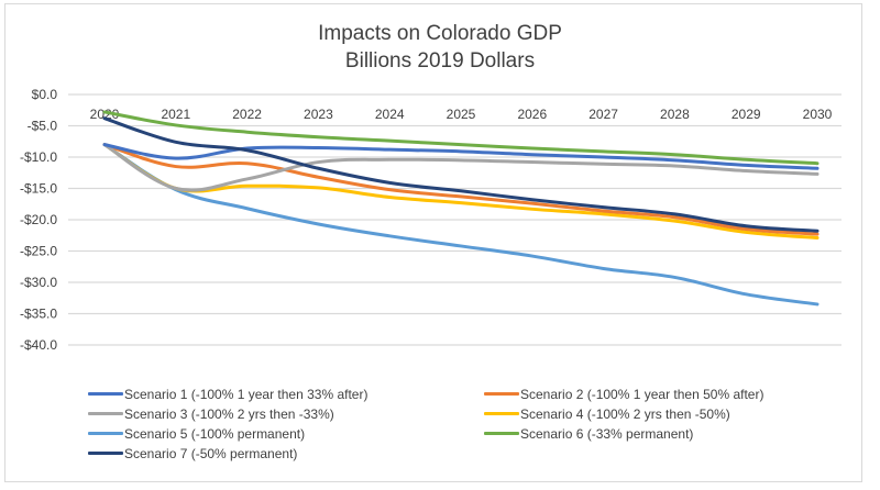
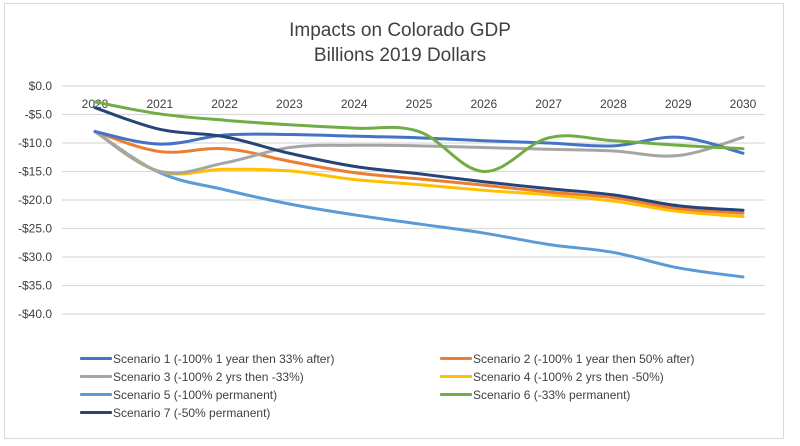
Scenario 6 (-33% permanent)/2026: -$9 -> -$15
Scenario 1 (-100% 1 year then 33% after)/2029: -$11 -> -$9
Scenario 3 (-100% 2 yrs then -33%)/2030: -$13 -> -$9
